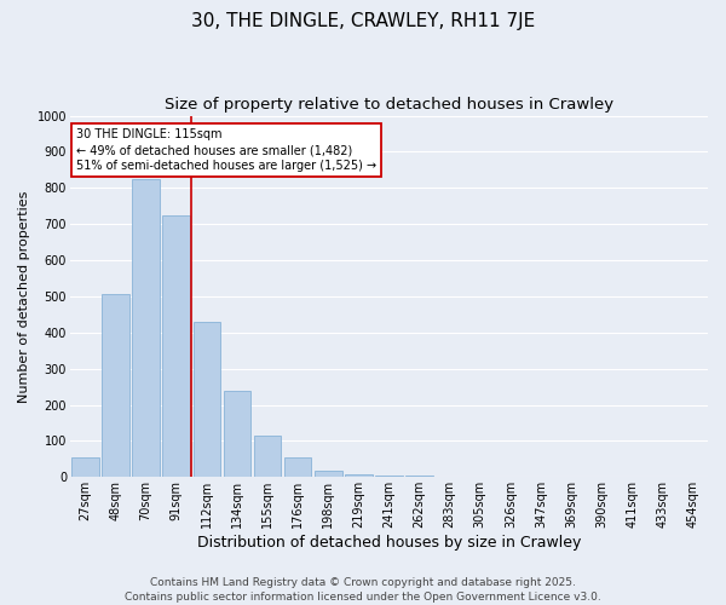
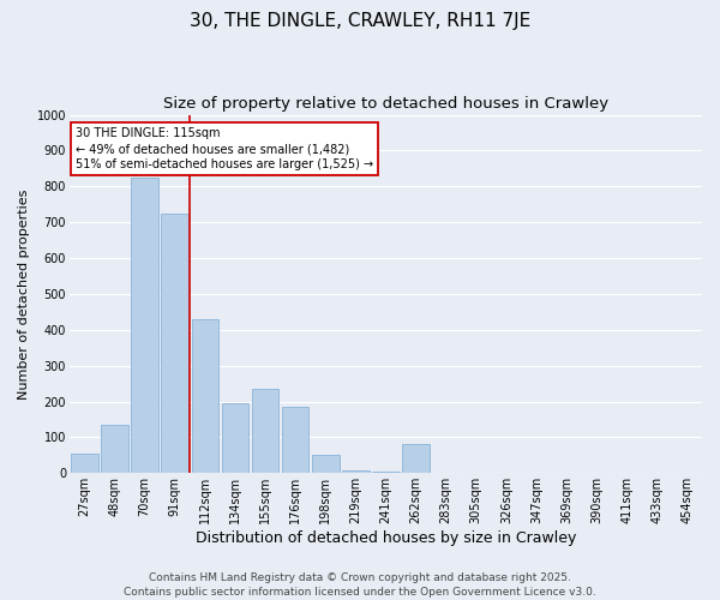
48sqm: 505 -> 135
134sqm: 238 -> 195
155sqm: 115 -> 235
176sqm: 55 -> 185
198sqm: 18 -> 50
262sqm: 3 -> 80
